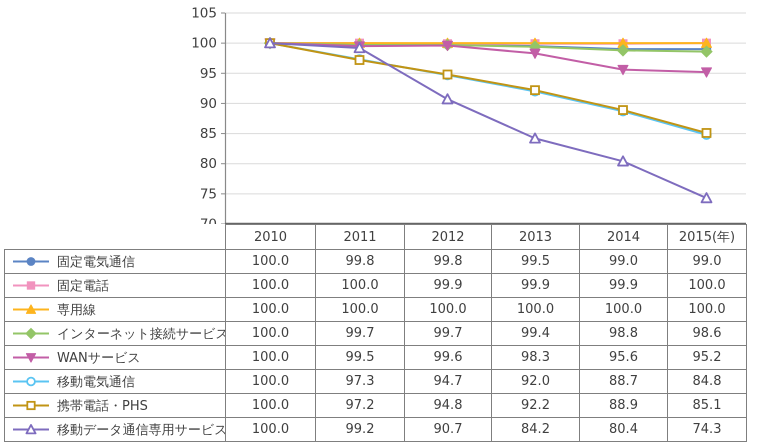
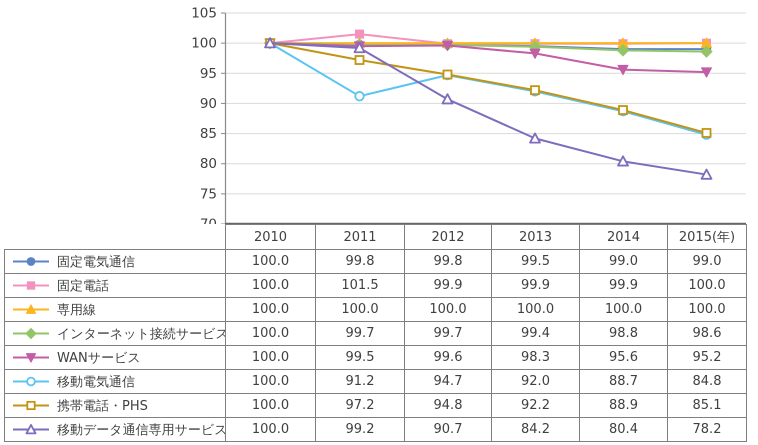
固定電話/2011: 100.0 -> 101.5
移動電気通信/2011: 97.3 -> 91.2
移動データ通信専用サービス/2015(年): 74.3 -> 78.2
